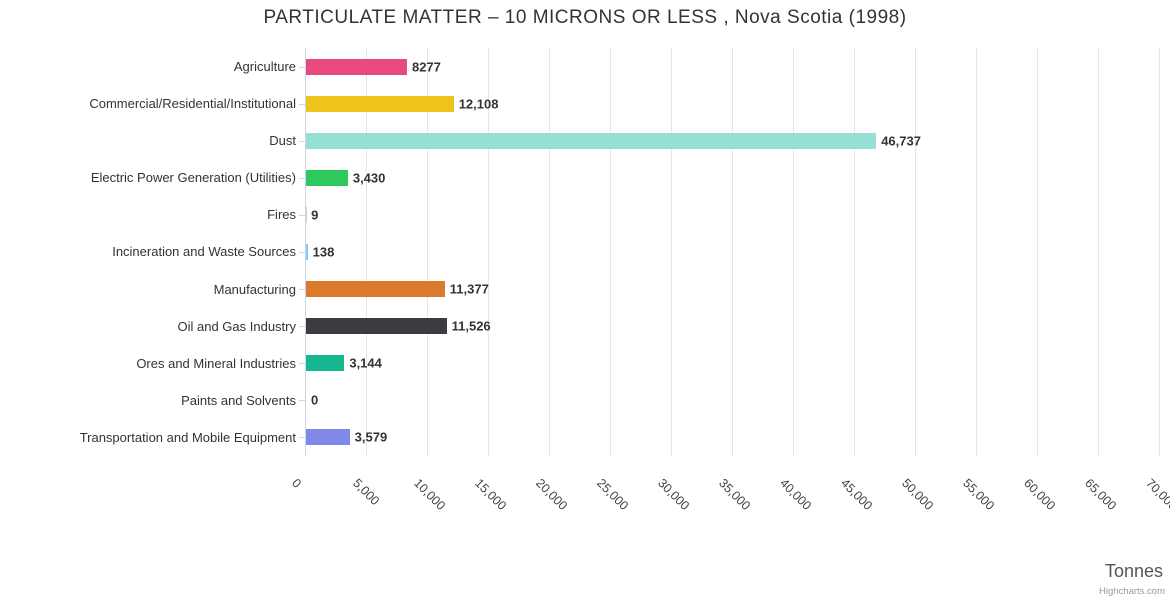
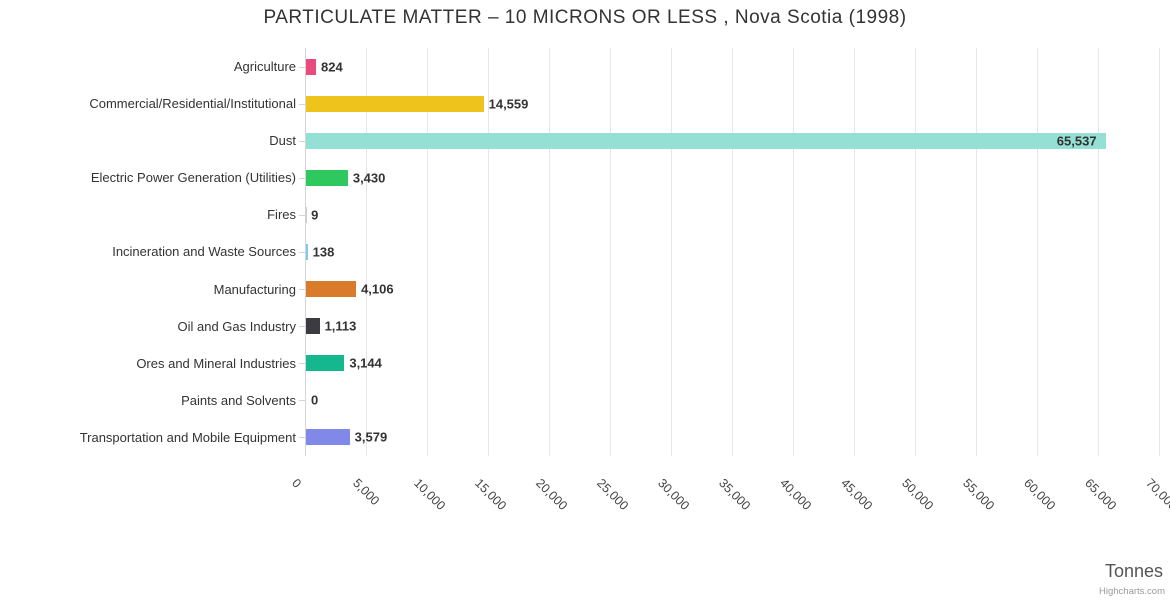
Agriculture: 8277 -> 824
Commercial/Residential/Institutional: 12,108 -> 14,559
Dust: 46,737 -> 65,537
Manufacturing: 11,377 -> 4,106
Oil and Gas Industry: 11,526 -> 1,113
